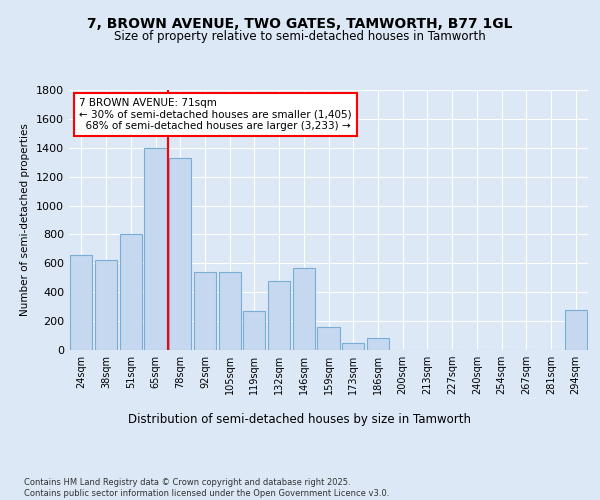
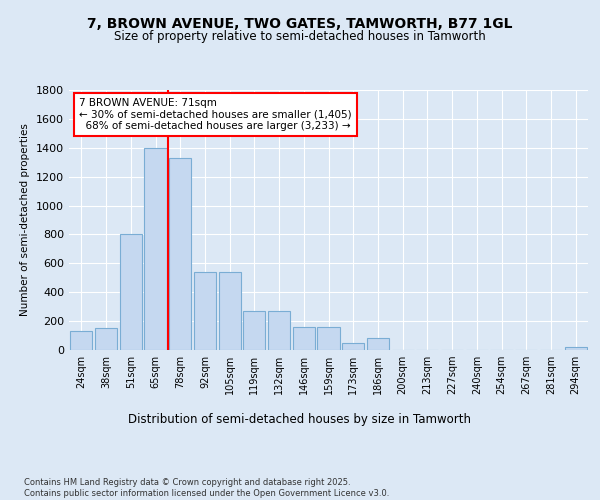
24sqm: 660 -> 130
38sqm: 620 -> 150
132sqm: 480 -> 270
146sqm: 570 -> 160
294sqm: 280 -> 20
